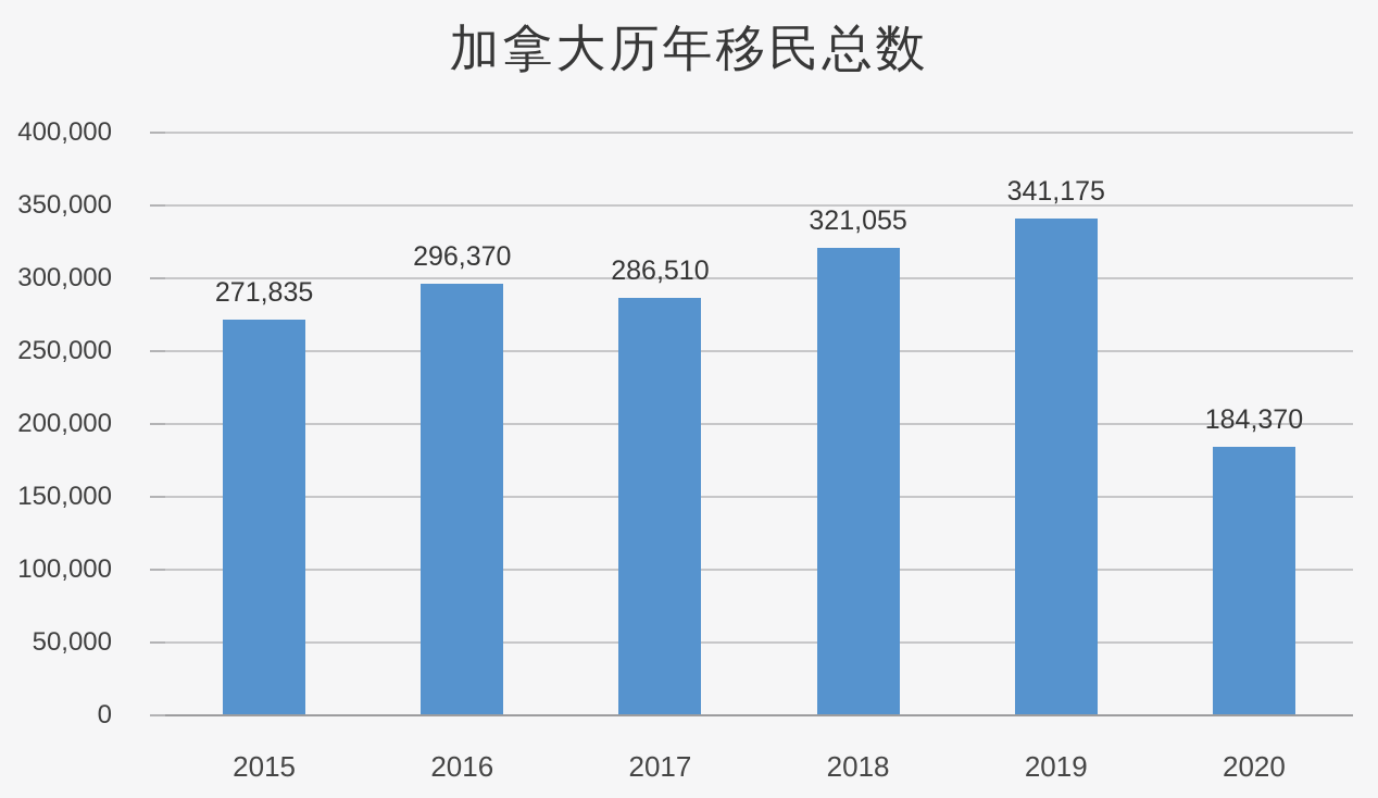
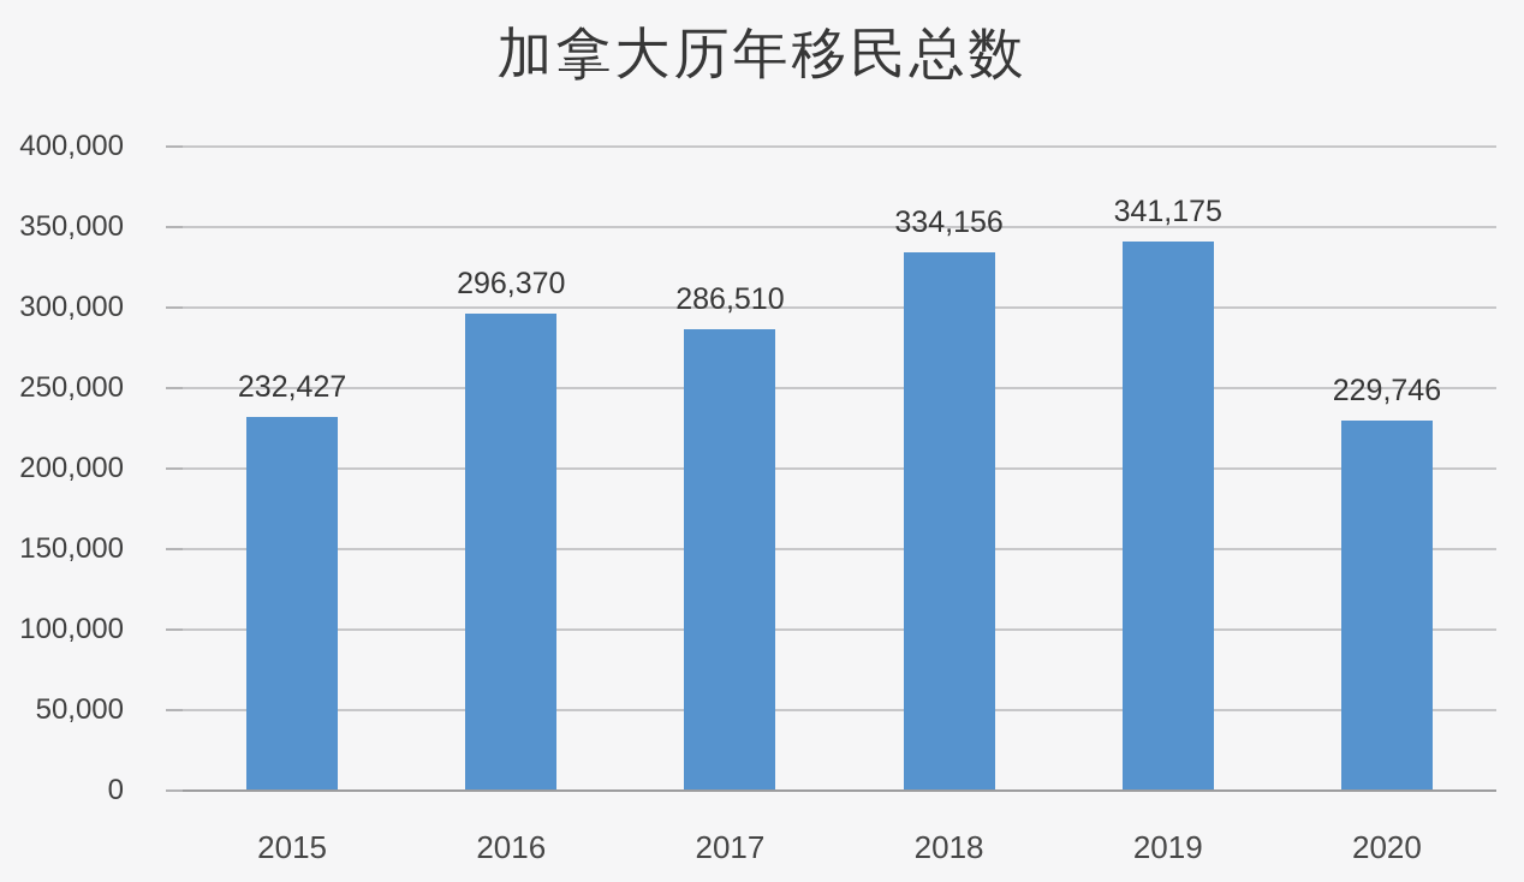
2015: 271,835 -> 232,427
2018: 321,055 -> 334,156
2020: 184,370 -> 229,746
